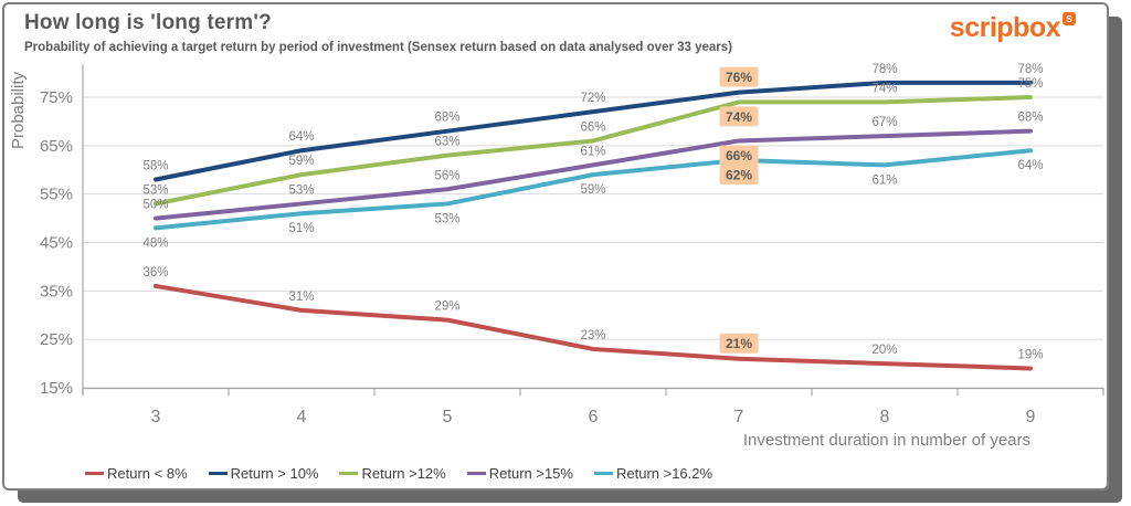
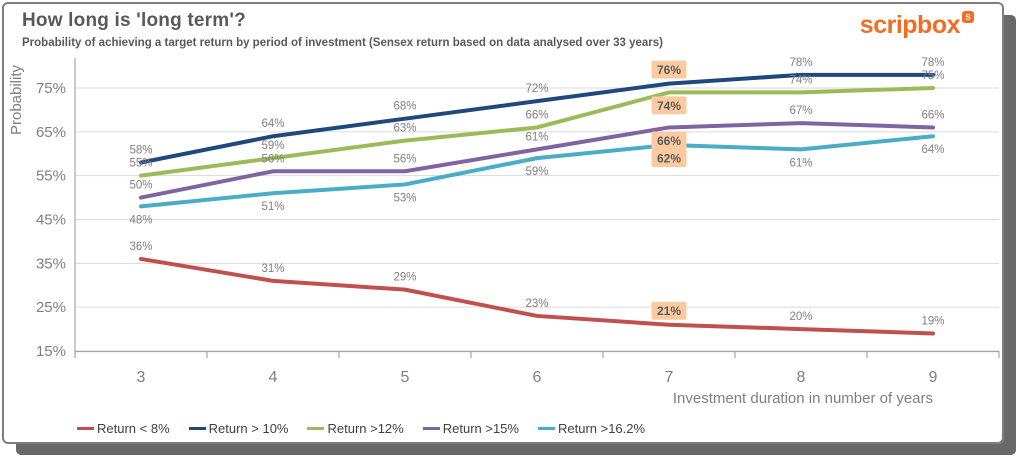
Return >12%/3: 53% -> 55%
Return >15%/4: 53% -> 56%
Return >15%/9: 68% -> 66%
